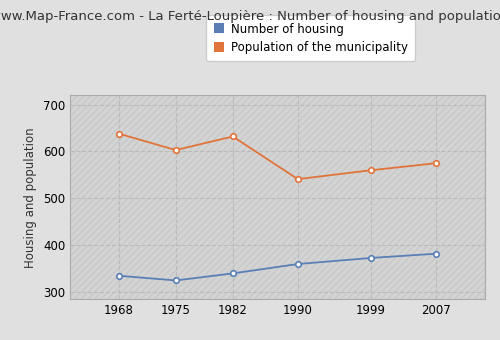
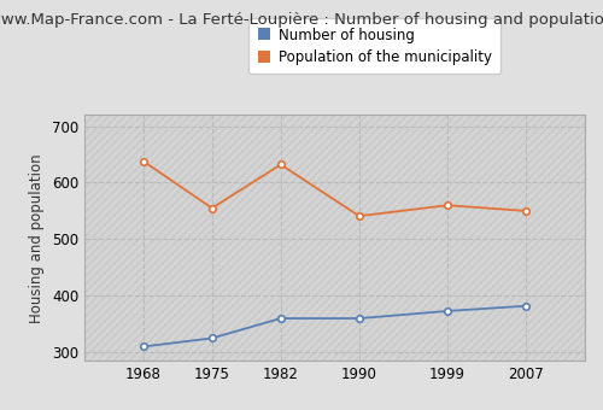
Number of housing/1968: 335 -> 310
Population of the municipality/1975: 603 -> 555
Number of housing/1982: 340 -> 360
Population of the municipality/2007: 575 -> 550
